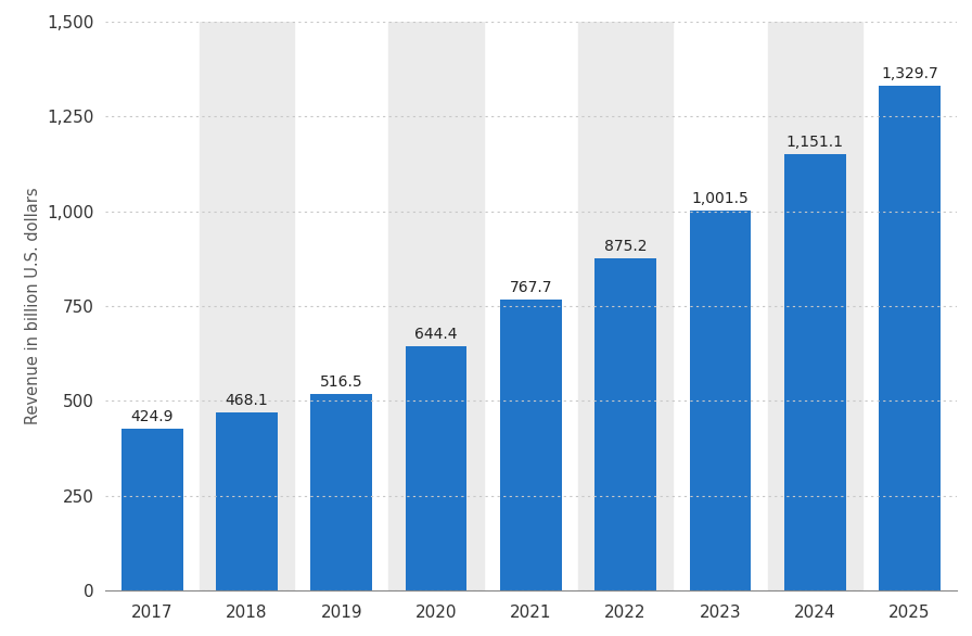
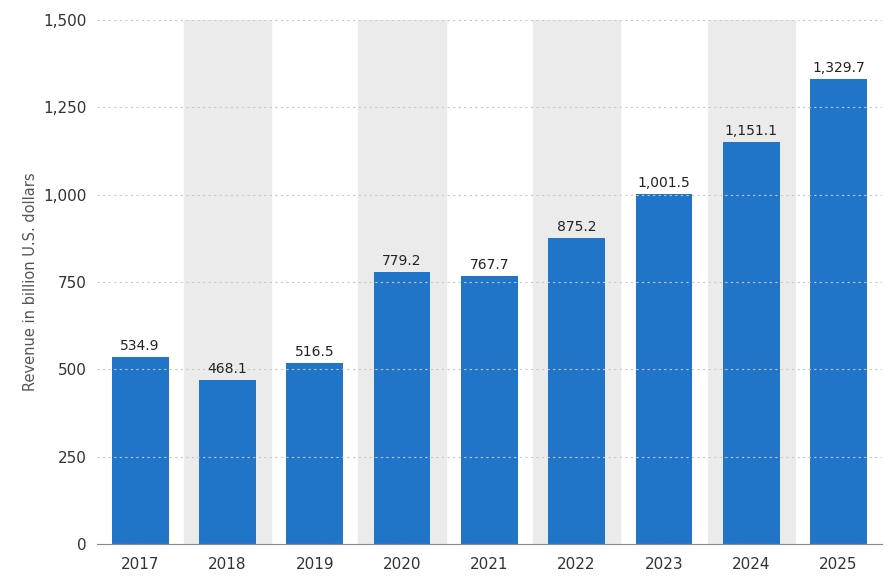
2017: 424.9 -> 534.9
2020: 644.4 -> 779.2
